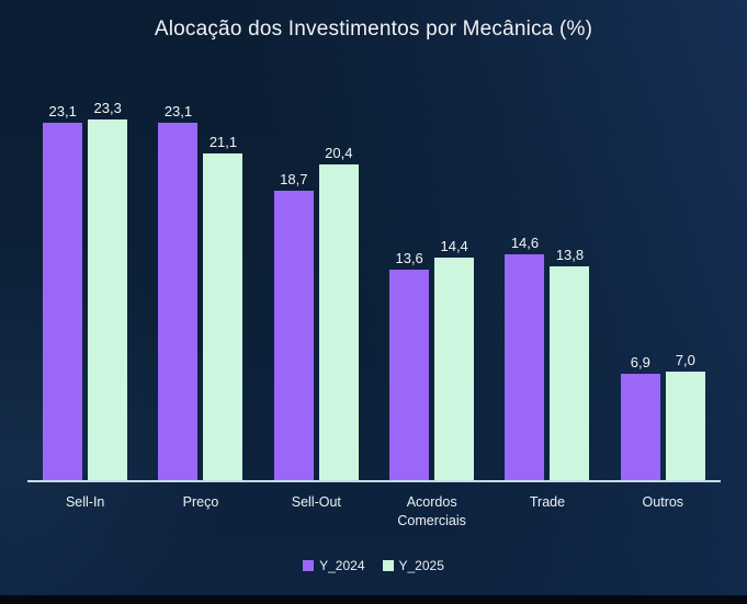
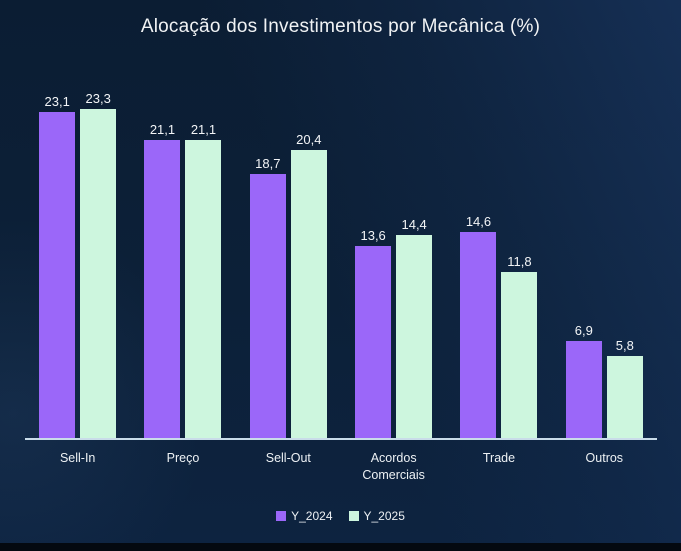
Y_2024/Preço: 23,1 -> 21,1
Y_2025/Trade: 13,8 -> 11,8
Y_2025/Outros: 7,0 -> 5,8
